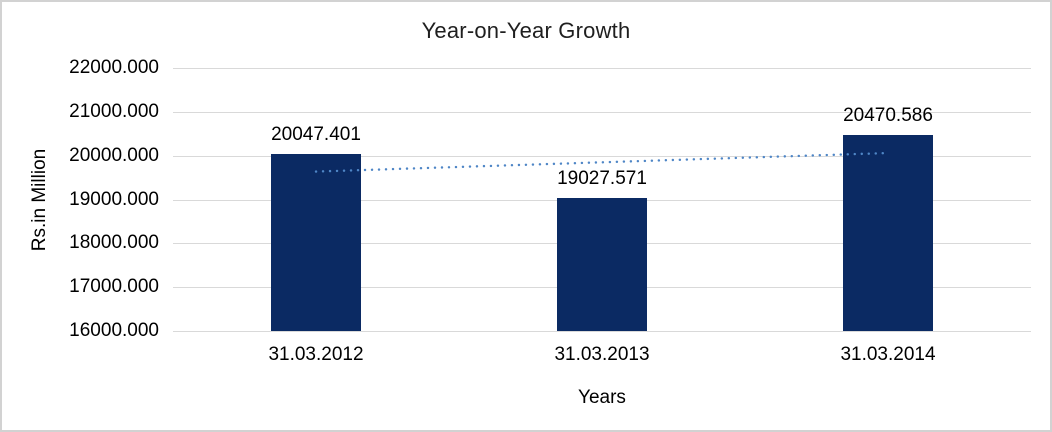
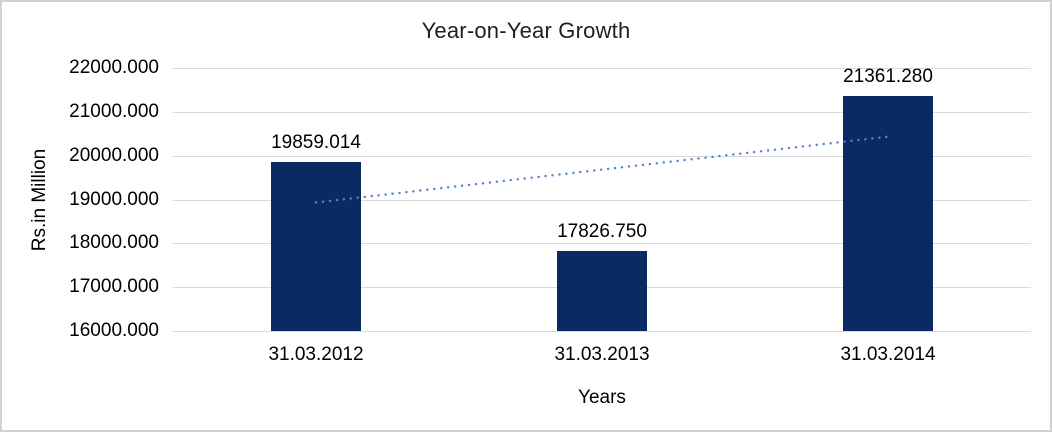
31.03.2012: 20047.401 -> 19859.014
31.03.2013: 19027.571 -> 17826.750
31.03.2014: 20470.586 -> 21361.280
